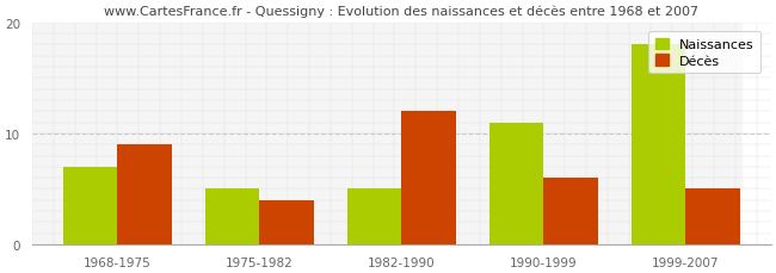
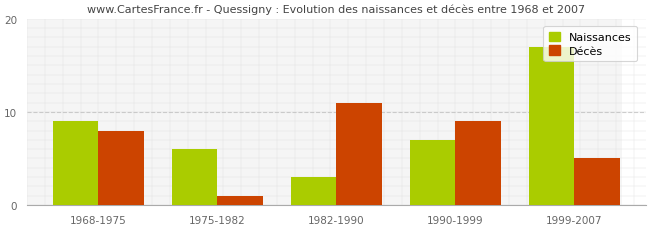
Naissances/1968-1975: 7 -> 9
Décès/1968-1975: 9 -> 8
Naissances/1975-1982: 5 -> 6
Décès/1975-1982: 4 -> 1
Naissances/1982-1990: 5 -> 3
Décès/1982-1990: 12 -> 11
Naissances/1990-1999: 11 -> 7
Décès/1990-1999: 6 -> 9
Naissances/1999-2007: 18 -> 17
